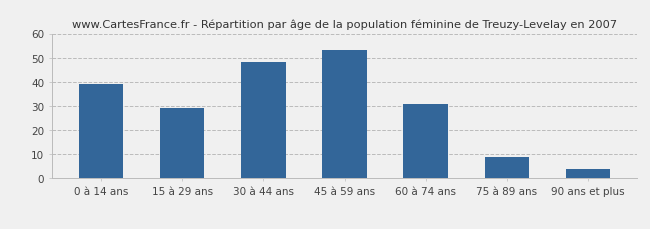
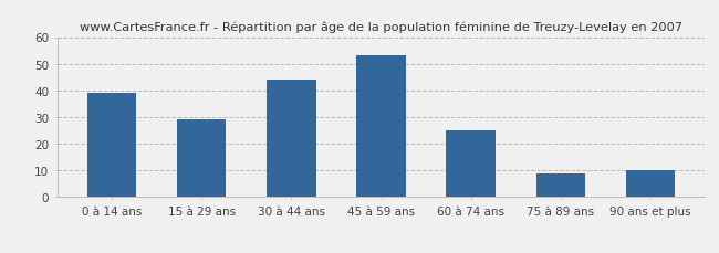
30 à 44 ans: 48 -> 44
60 à 74 ans: 31 -> 25
90 ans et plus: 4 -> 10
